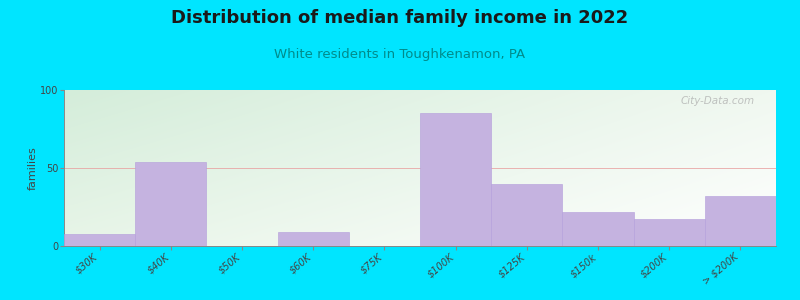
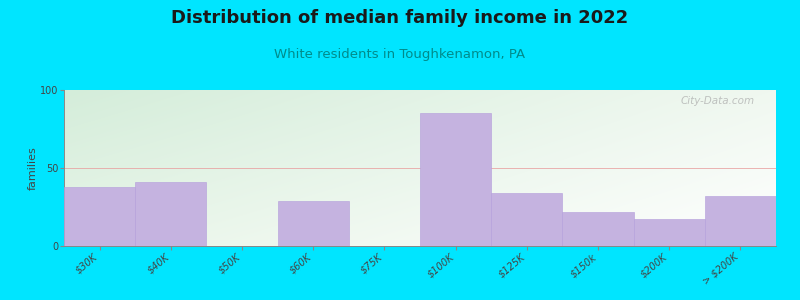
$30K: 8 -> 38
$40K: 54 -> 41
$60K: 9 -> 29
$125K: 40 -> 34
